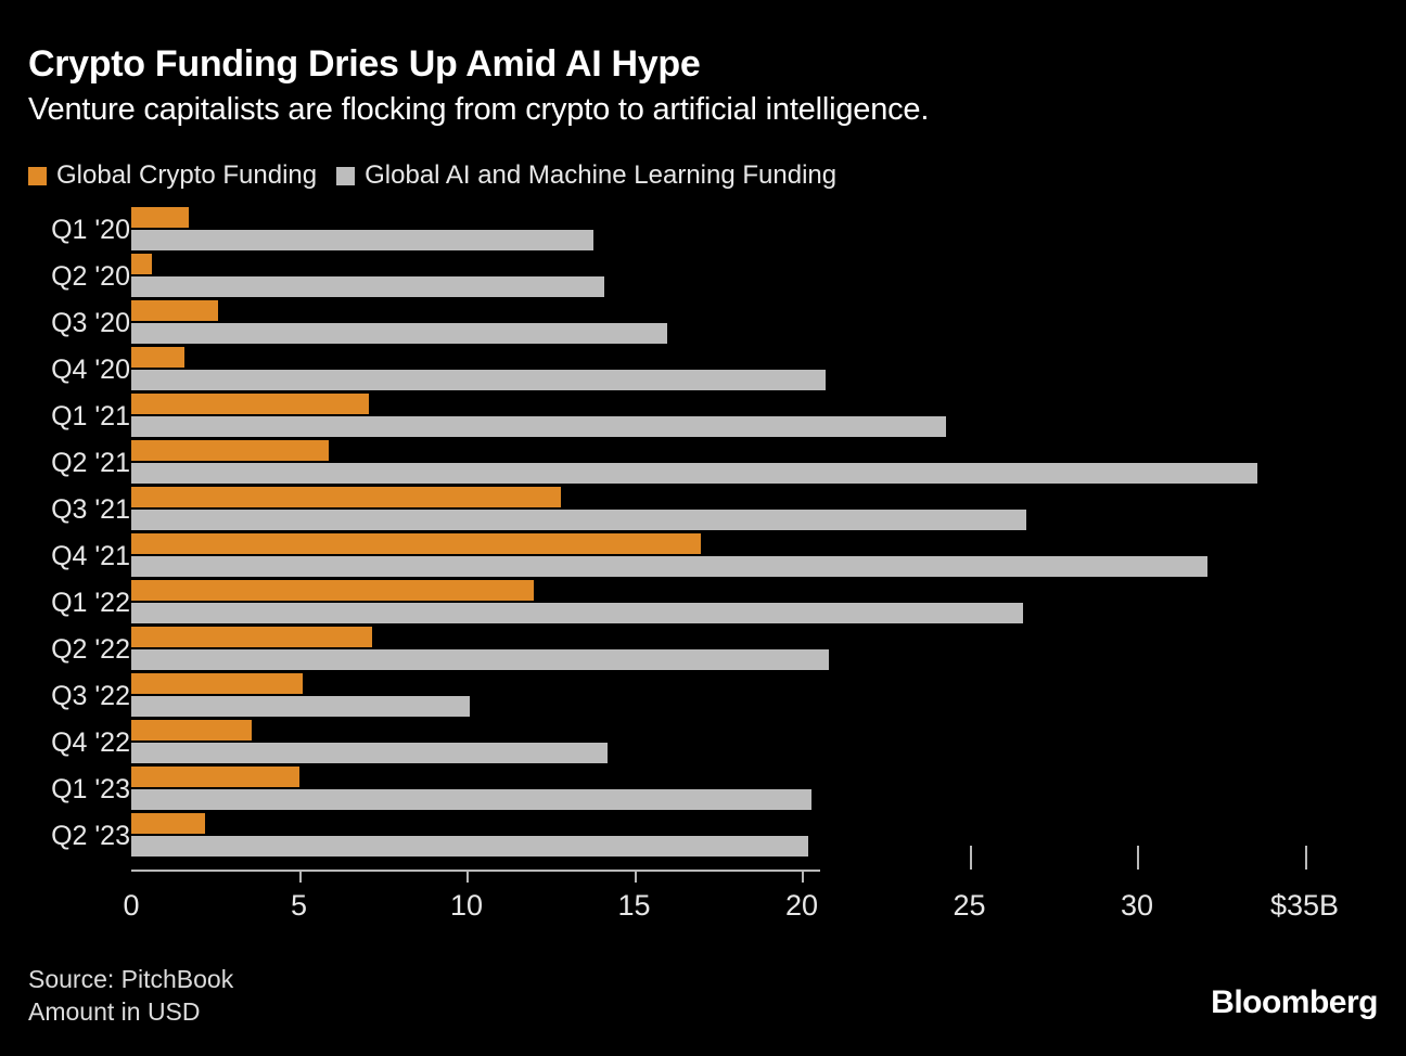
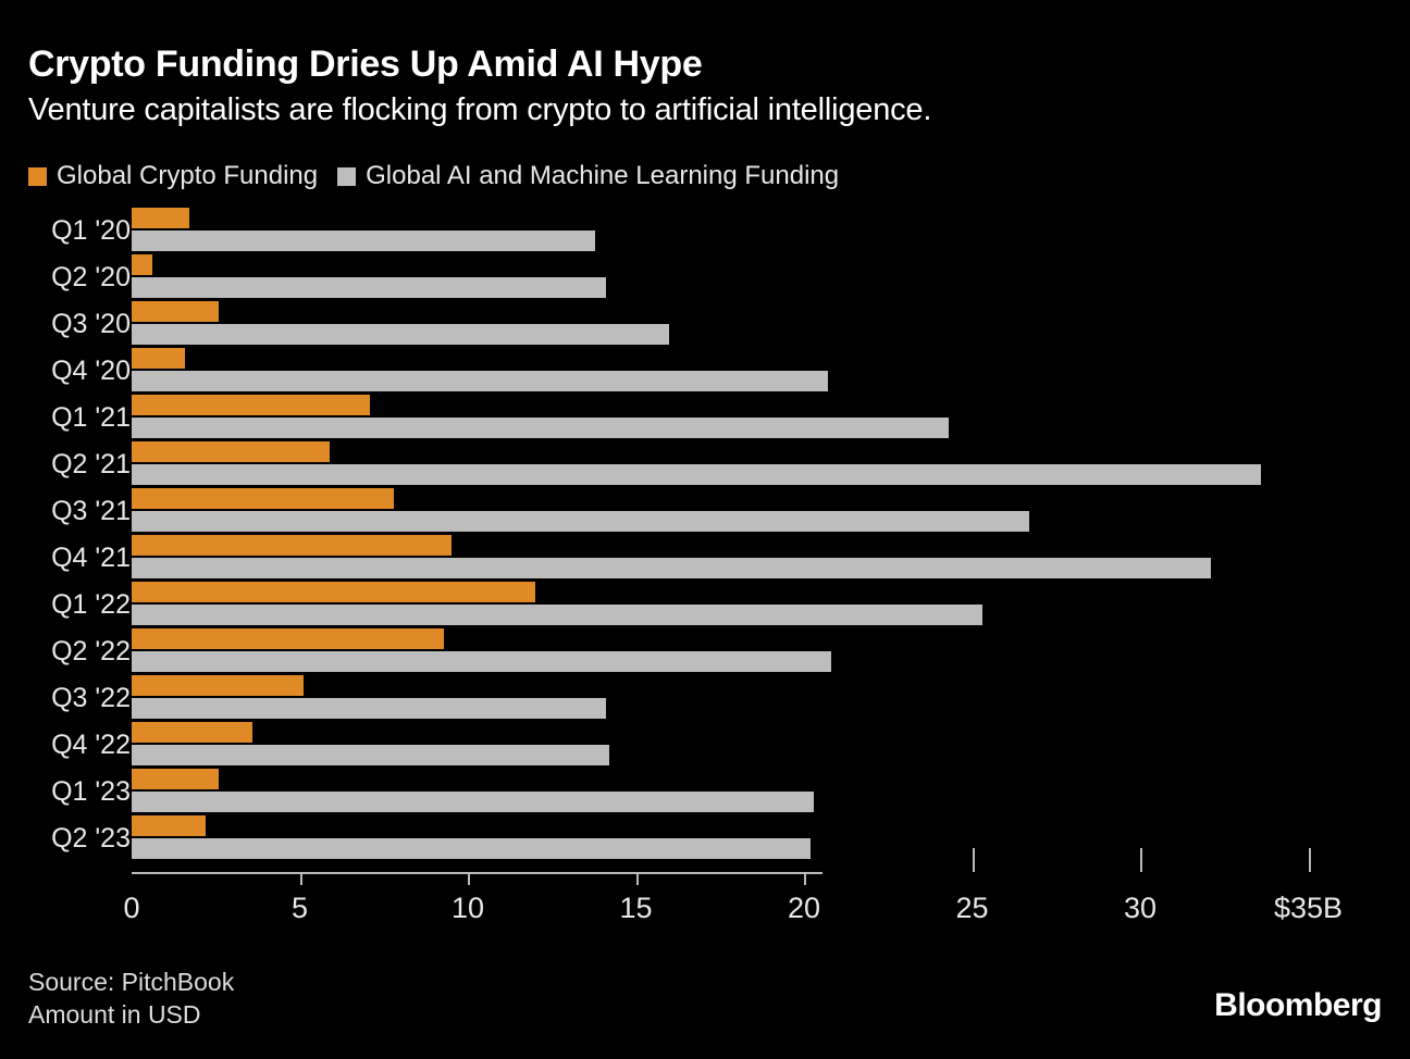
Global Crypto Funding/Q3 '21: $12.8B -> $7.8B
Global Crypto Funding/Q4 '21: $17.0B -> $9.5B
Global AI and Machine Learning Funding/Q1 '22: $26.6B -> $25.3B
Global Crypto Funding/Q2 '22: $7.2B -> $9.3B
Global AI and Machine Learning Funding/Q3 '22: $10.1B -> $14.1B
Global Crypto Funding/Q1 '23: $5.0B -> $2.6B
